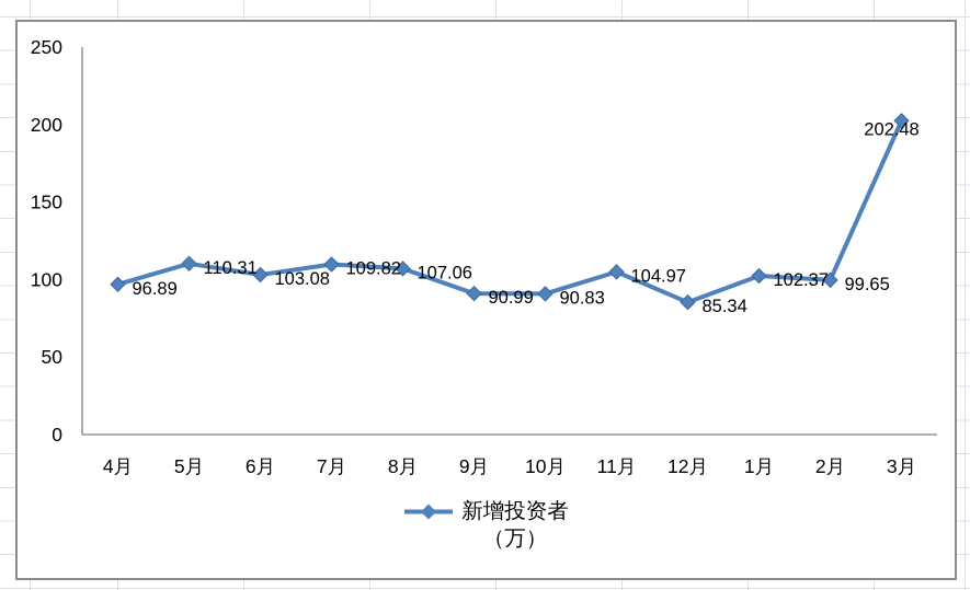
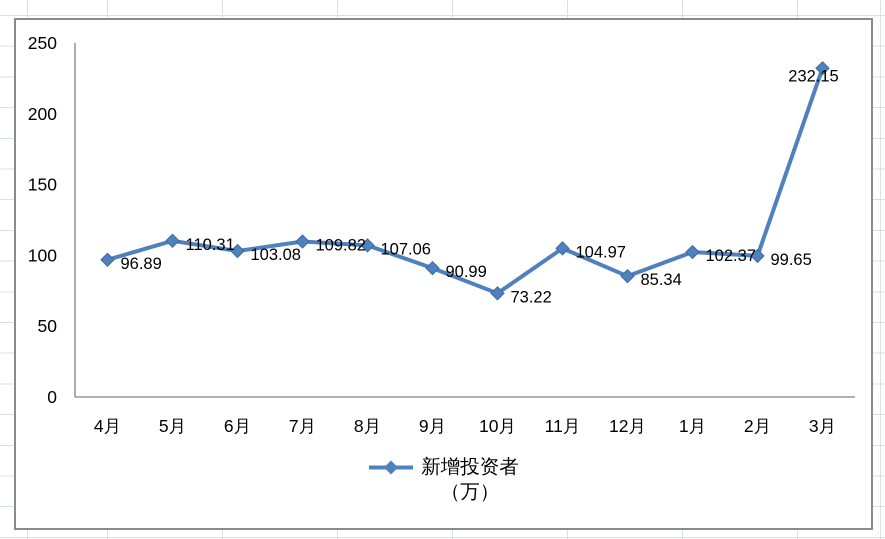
10月: 90.83 -> 73.22
3月: 202.48 -> 232.15
